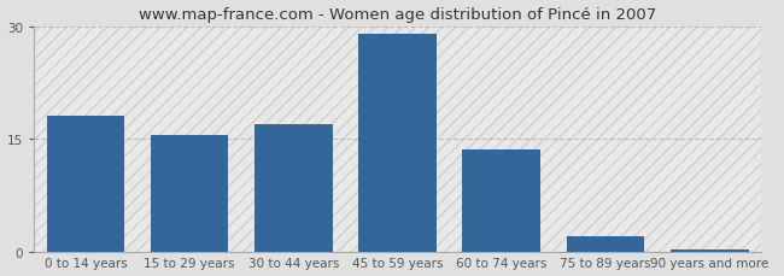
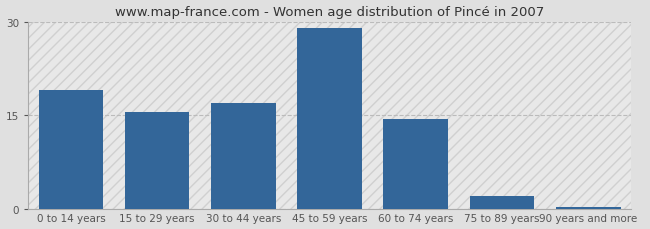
0 to 14 years: 18.0 -> 19.0
60 to 74 years: 13.5 -> 14.4
